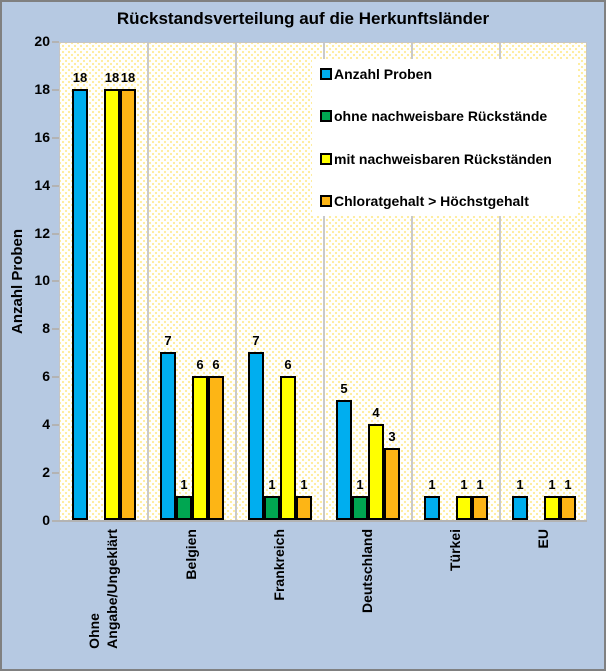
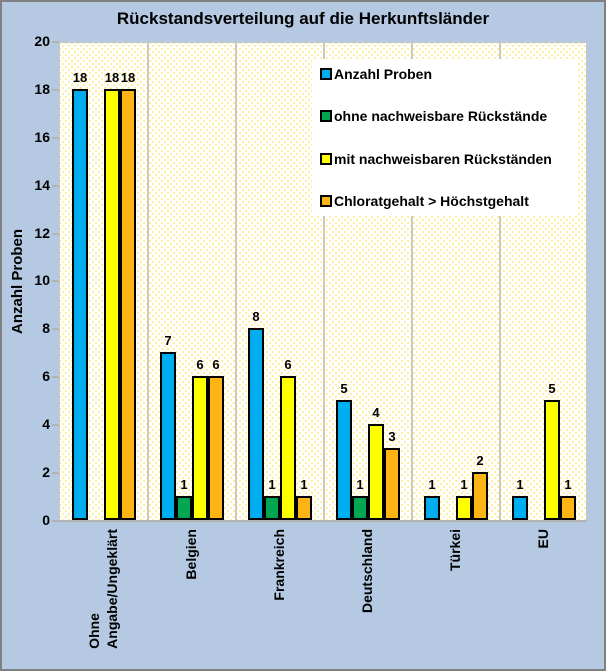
Anzahl Proben/Frankreich: 7 -> 8
Chloratgehalt > Höchstgehalt/Türkei: 1 -> 2
mit nachweisbaren Rückständen/EU: 1 -> 5
